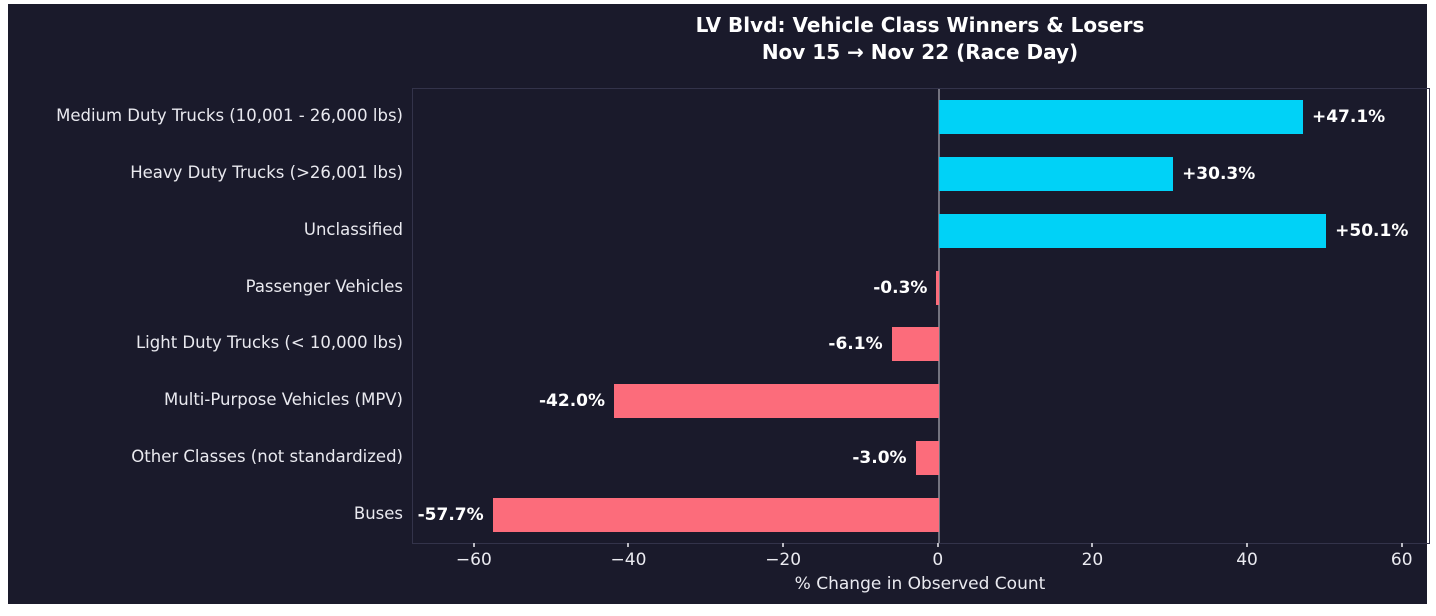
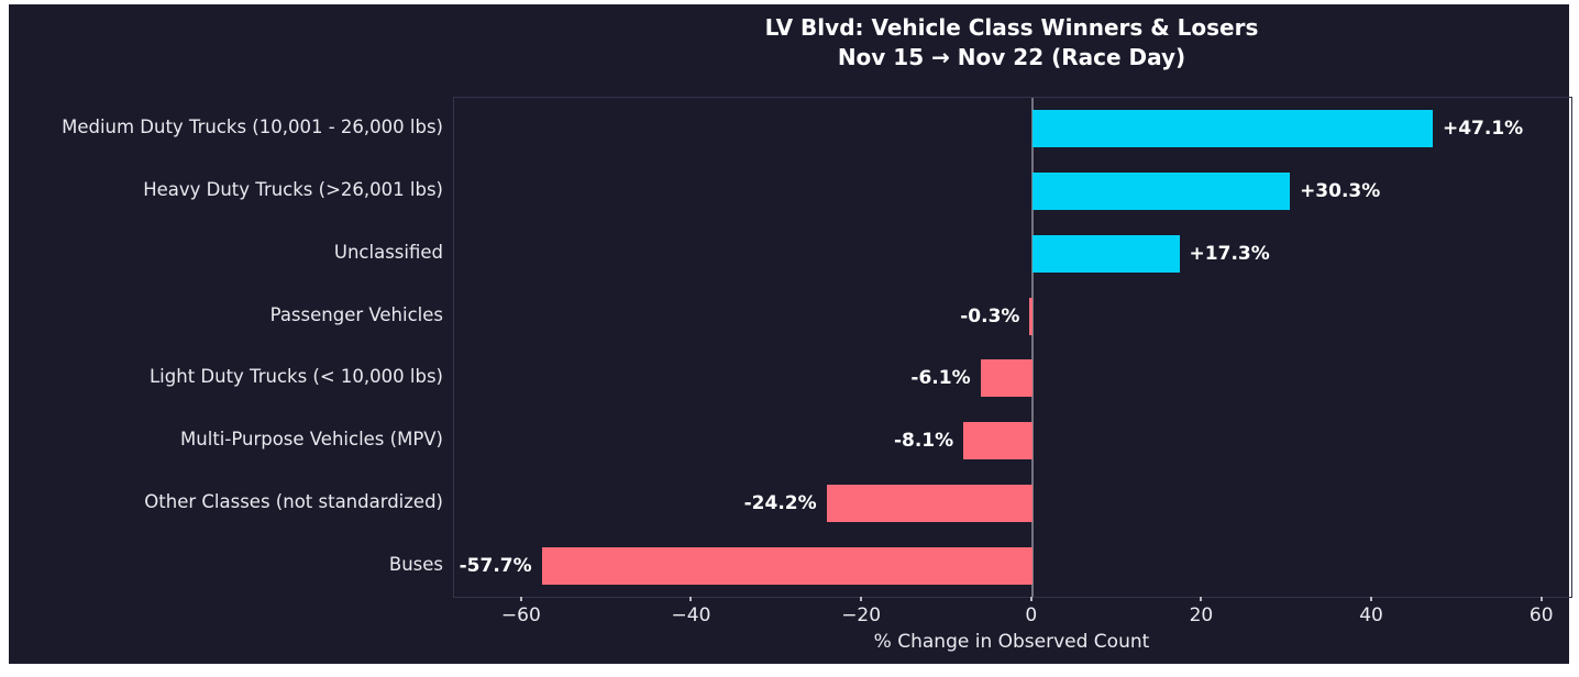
Unclassified: +50.1% -> +17.3%
Multi-Purpose Vehicles (MPV): -42.0% -> -8.1%
Other Classes (not standardized): -3.0% -> -24.2%
